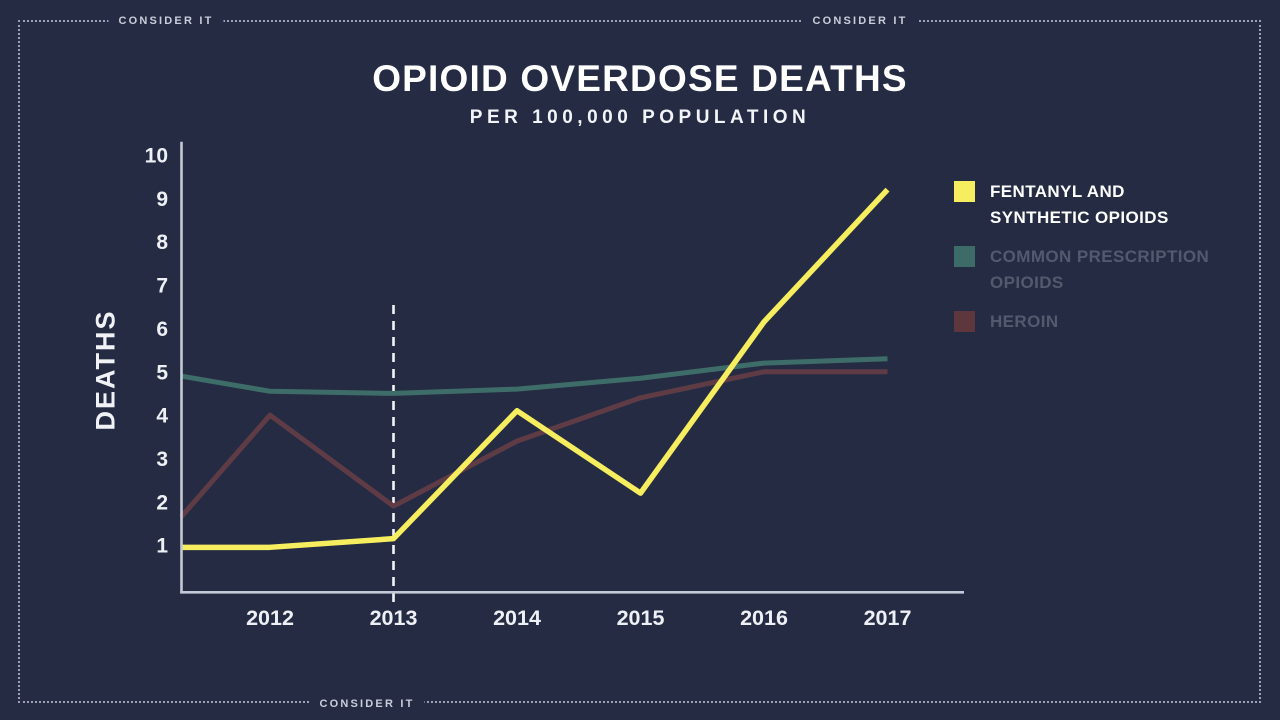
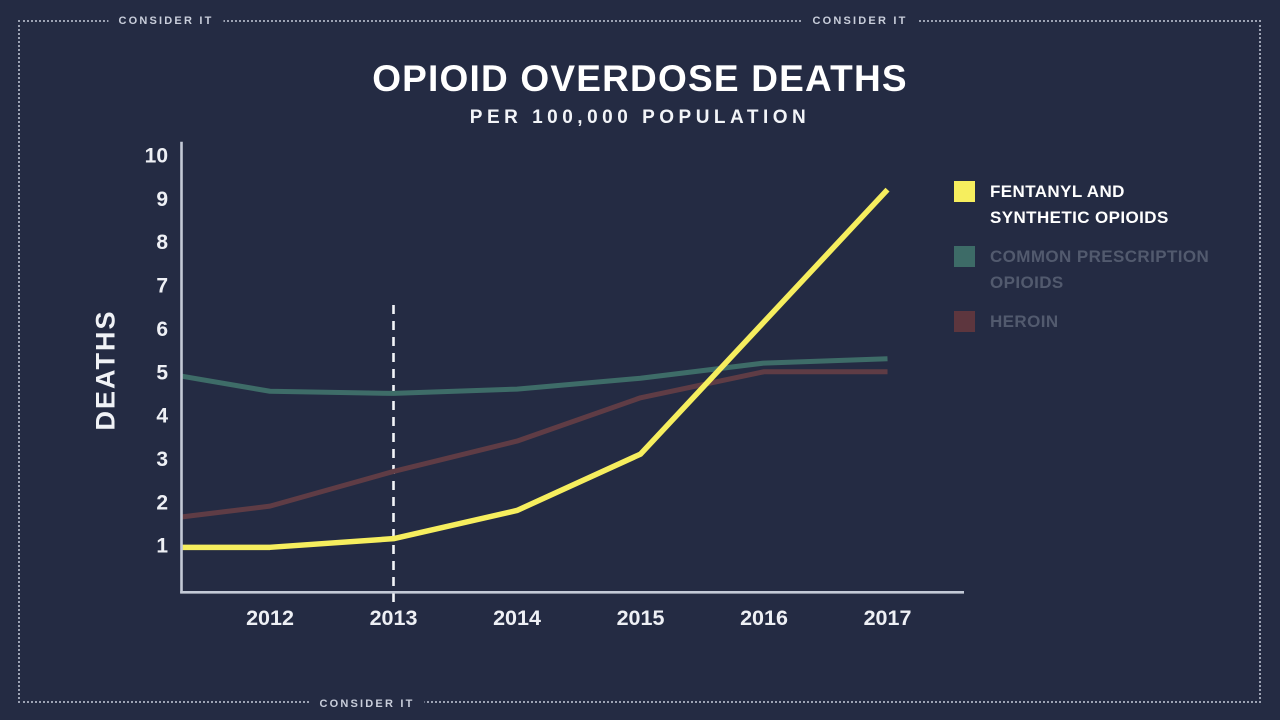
HEROIN/2012: 4.0 -> 1.9
HEROIN/2013: 1.9 -> 2.7
FENTANYL AND SYNTHETIC OPIOIDS/2014: 4.1 -> 1.8
FENTANYL AND SYNTHETIC OPIOIDS/2015: 2.2 -> 3.1
